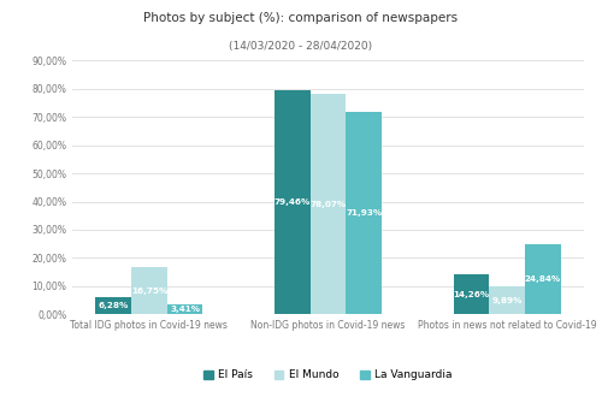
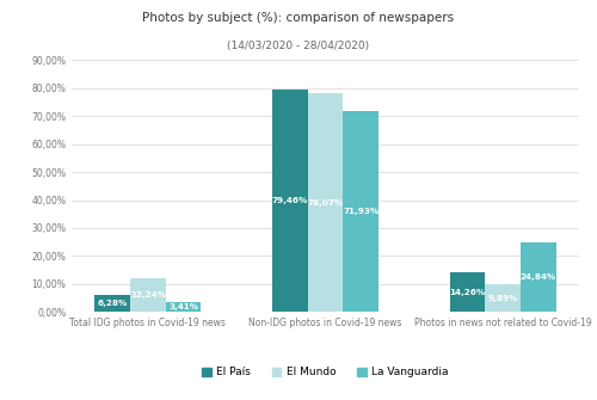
El Mundo/Total IDG photos in Covid-19 news: 16,75% -> 12,24%
